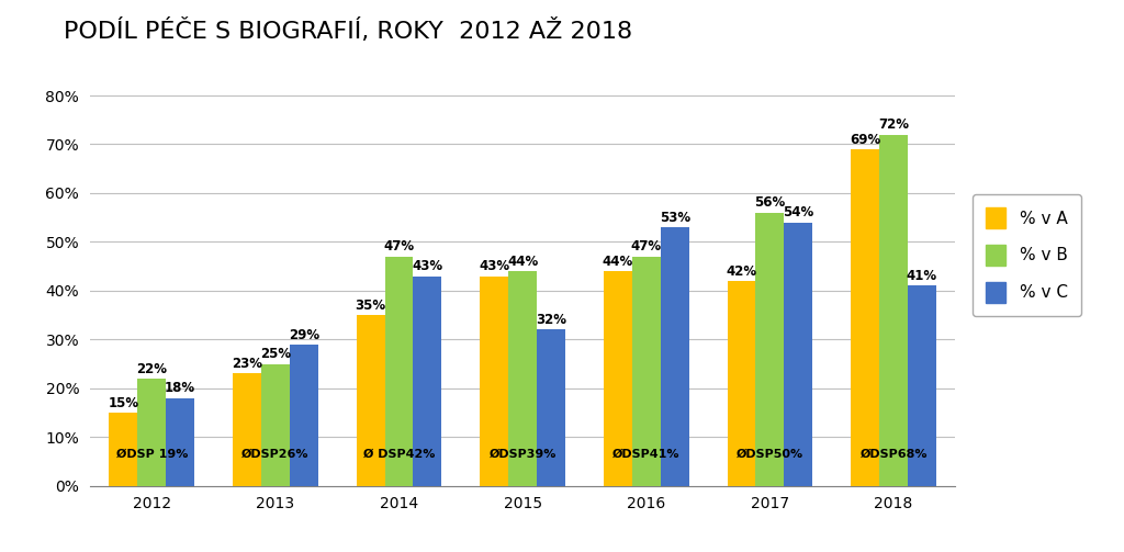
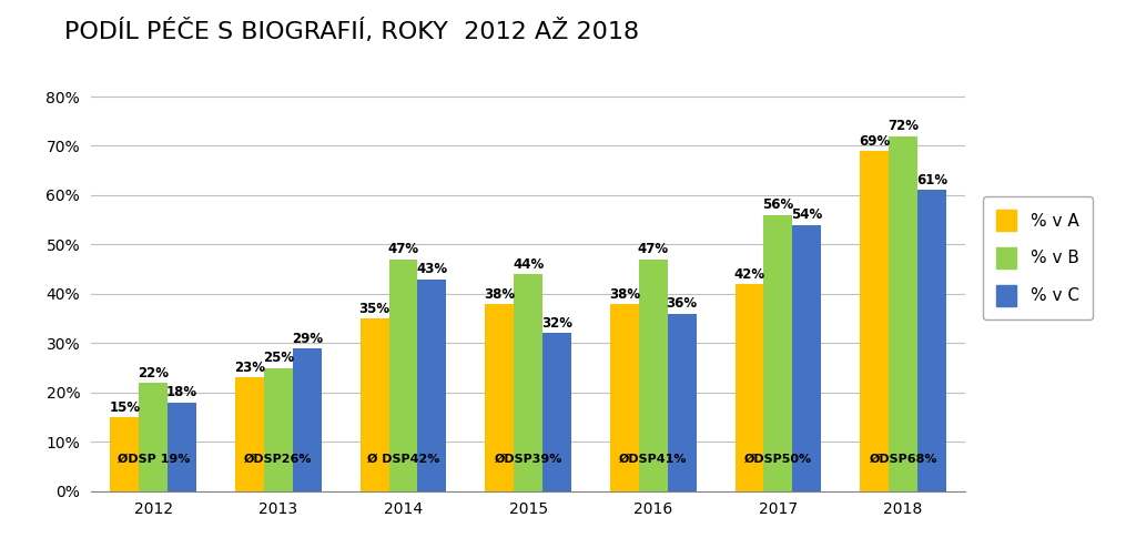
% v A/2015: 43% -> 38%
% v A/2016: 44% -> 38%
% v C/2016: 53% -> 36%
% v C/2018: 41% -> 61%
